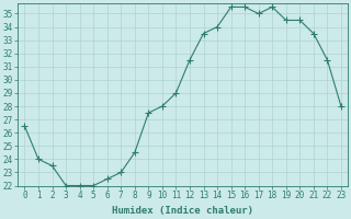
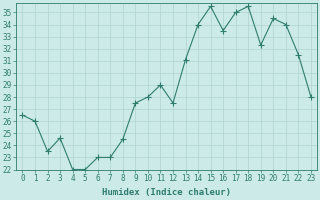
1: 24.0 -> 26.0
3: 22.0 -> 24.6
6: 22.5 -> 23.0
12: 31.5 -> 27.5
13: 33.5 -> 31.1
16: 35.5 -> 33.5
19: 34.5 -> 32.3
21: 33.5 -> 34.0
